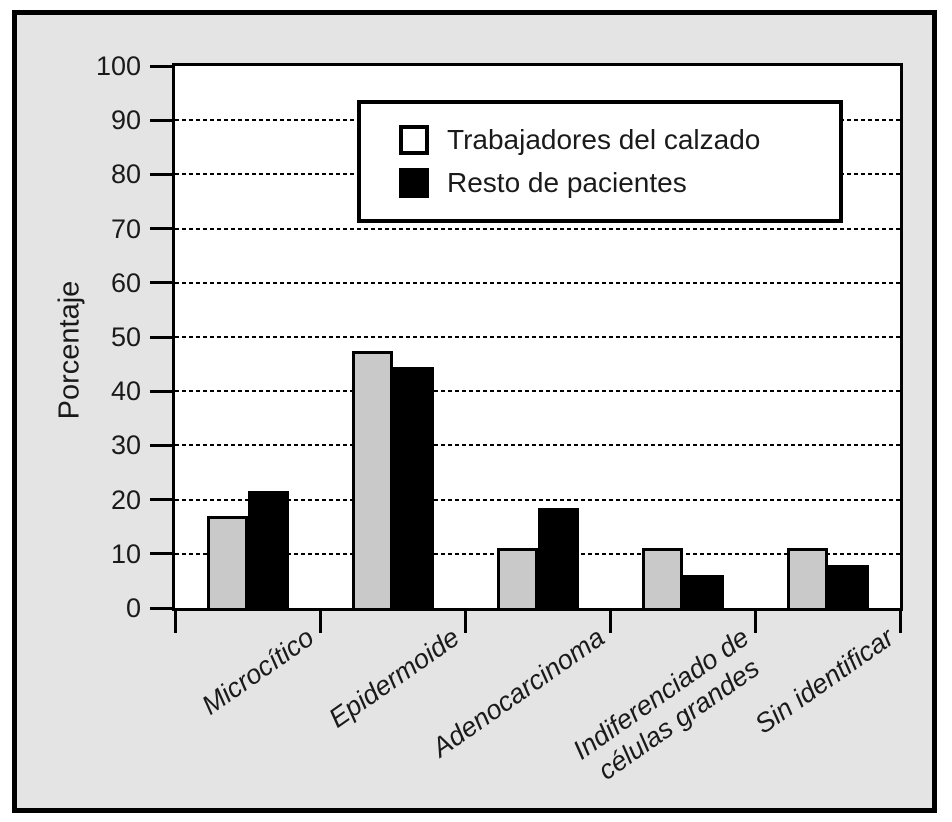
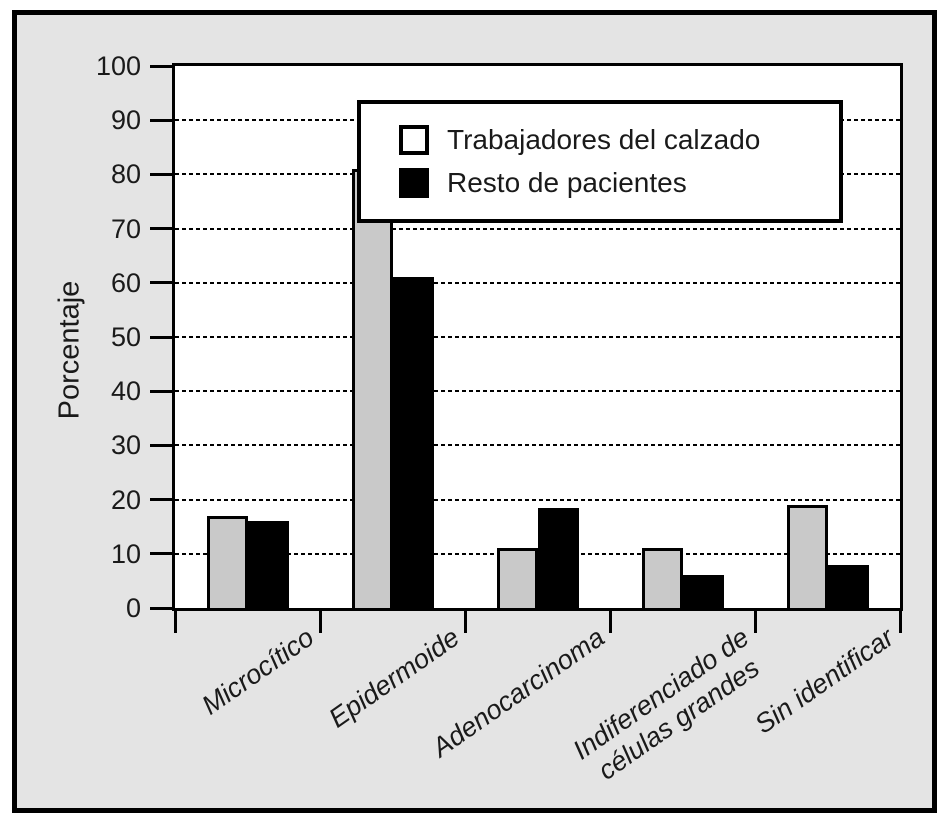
Resto de pacientes/Microcítico: 22 -> 16
Trabajadores del calzado/Epidermoide: 48 -> 81
Resto de pacientes/Epidermoide: 44 -> 61
Trabajadores del calzado/Sin identificar: 11 -> 19
